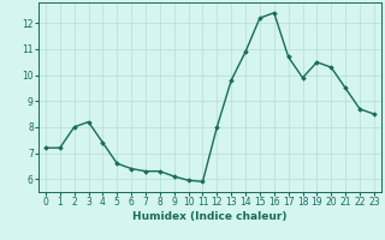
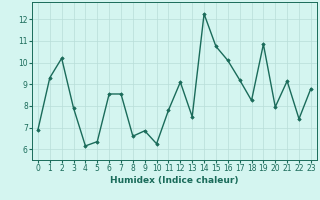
0: 7.20 -> 6.90
1: 7.20 -> 9.30
2: 8.00 -> 10.20
3: 8.20 -> 7.90
4: 7.40 -> 6.15
5: 6.60 -> 6.35
6: 6.40 -> 8.55
7: 6.30 -> 8.55
8: 6.30 -> 6.60
9: 6.10 -> 6.85
10: 5.95 -> 6.25
11: 5.90 -> 7.80
12: 8.00 -> 9.10
13: 9.80 -> 7.50
14: 10.90 -> 12.25
15: 12.20 -> 10.75
16: 12.40 -> 10.10
17: 10.70 -> 9.20
18: 9.90 -> 8.25
19: 10.50 -> 10.85
20: 10.30 -> 7.95
21: 9.50 -> 9.15
22: 8.70 -> 7.40
23: 8.50 -> 8.80
